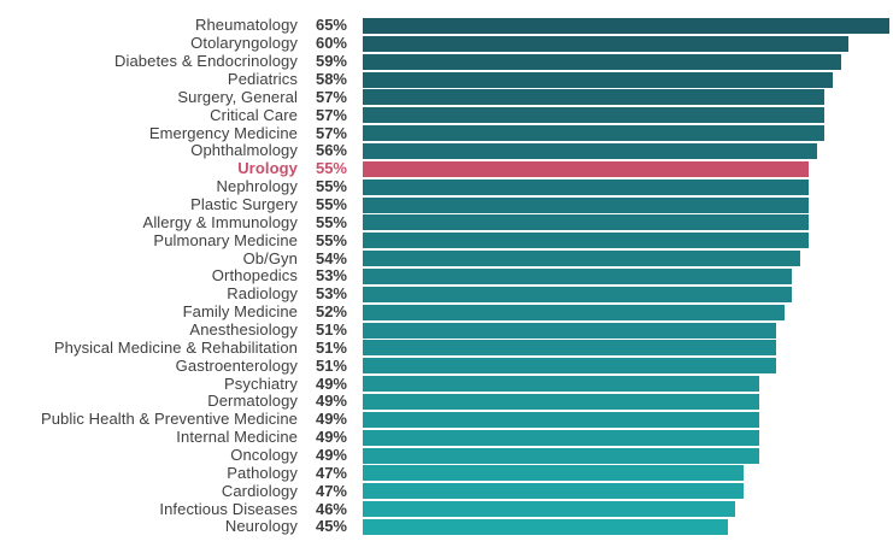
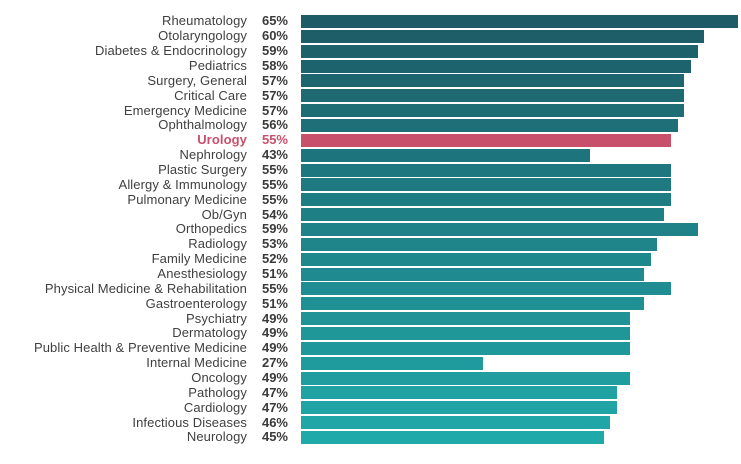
Nephrology: 55% -> 43%
Orthopedics: 53% -> 59%
Physical Medicine & Rehabilitation: 51% -> 55%
Internal Medicine: 49% -> 27%
